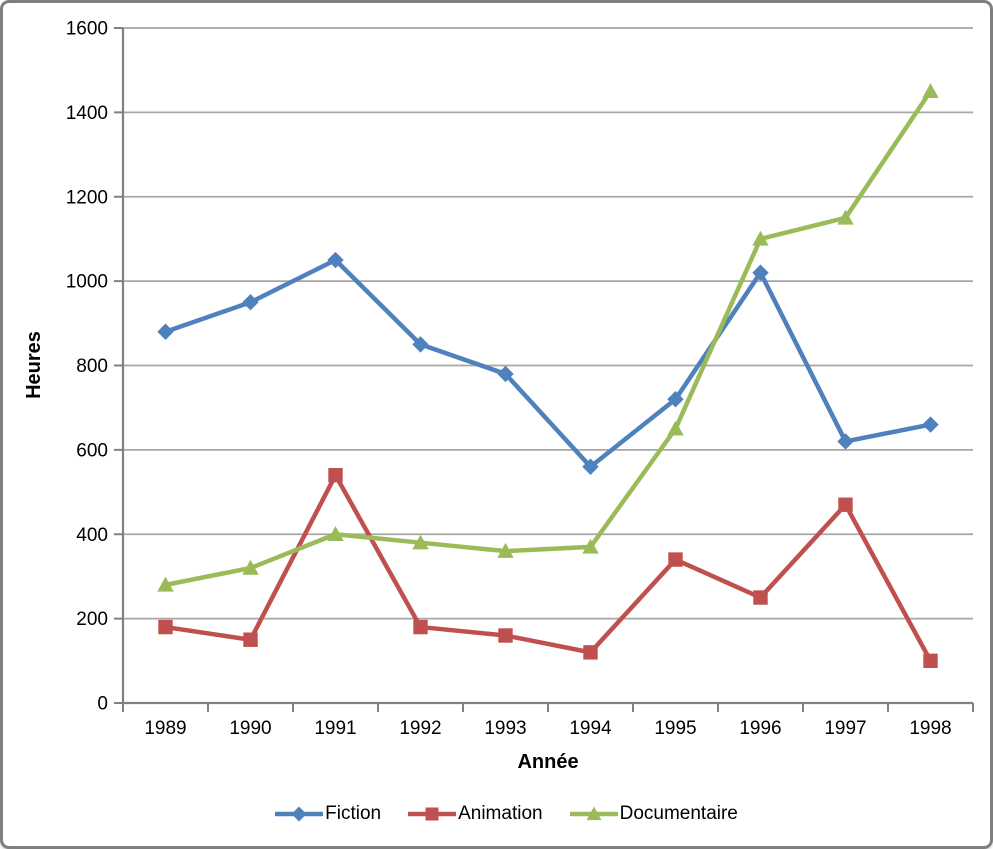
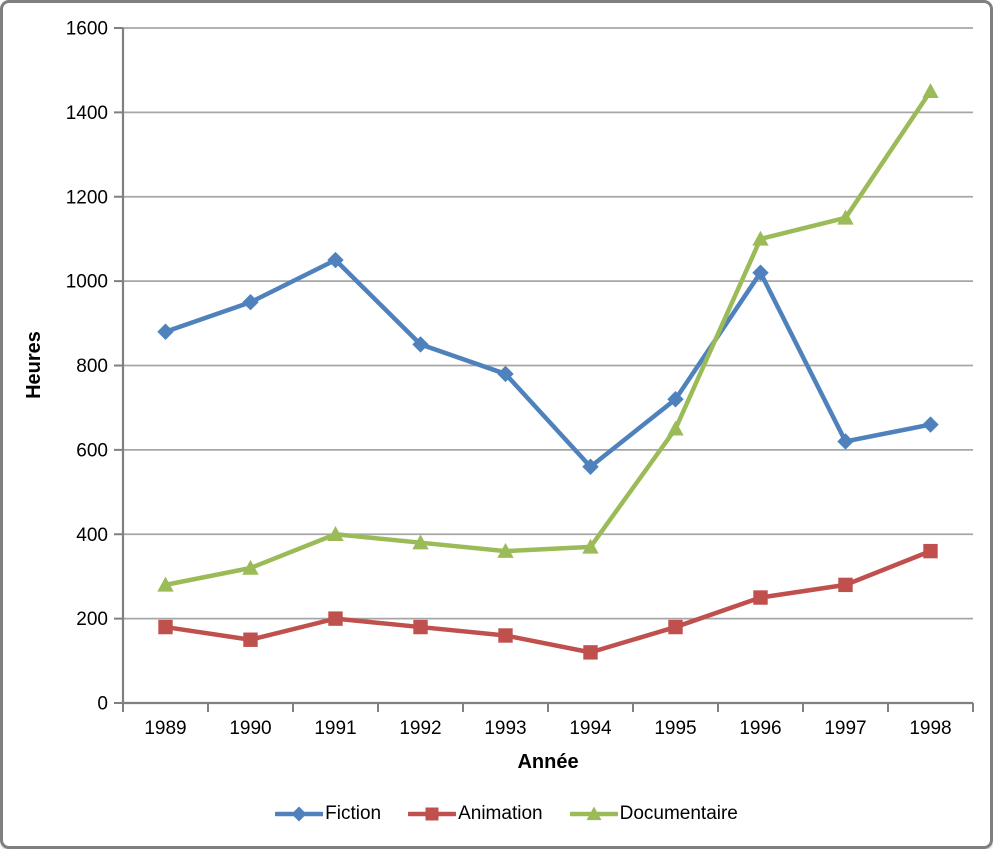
Animation/1991: 540 -> 200
Animation/1995: 340 -> 180
Animation/1997: 470 -> 280
Animation/1998: 100 -> 360
